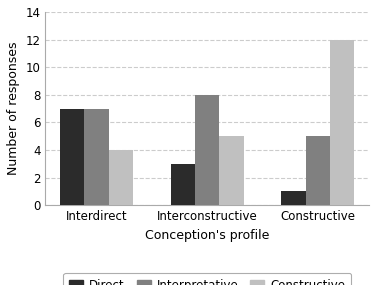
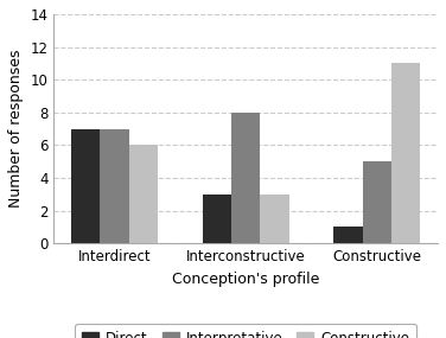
Constructive/Interdirect: 4 -> 6
Constructive/Interconstructive: 5 -> 3
Constructive/Constructive: 12 -> 11
